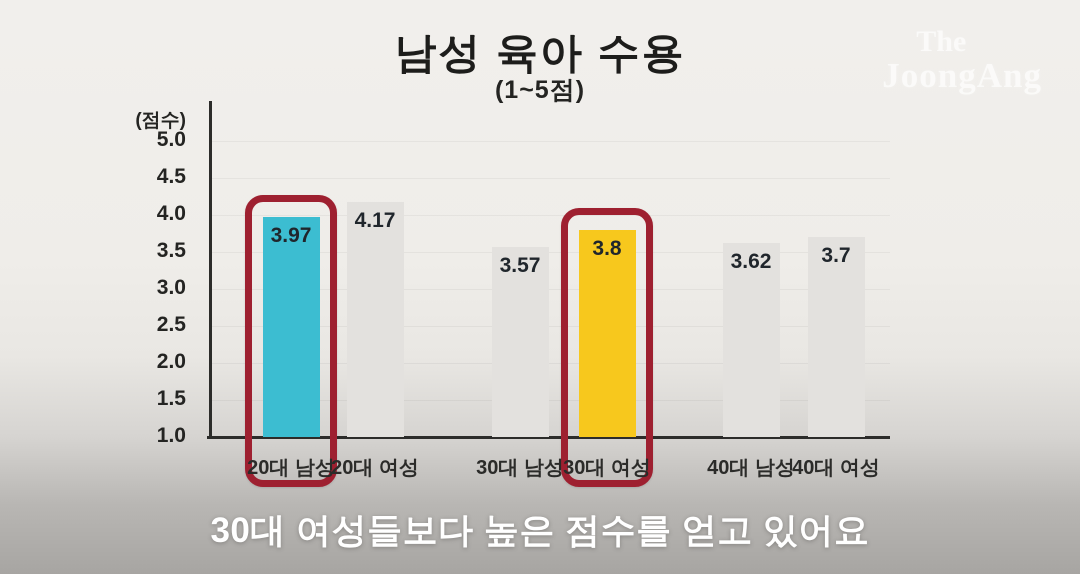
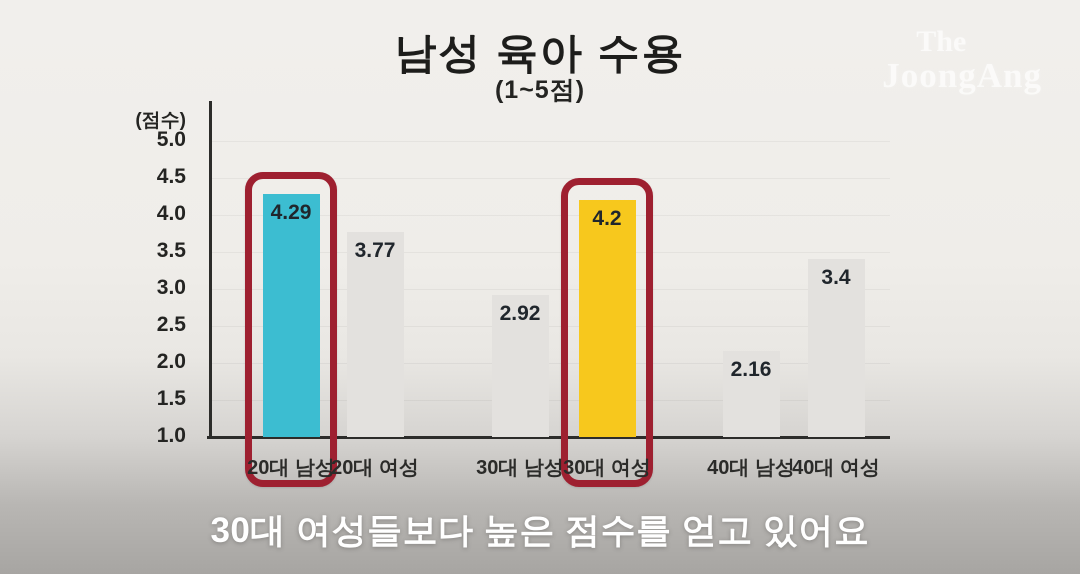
20대 남성: 3.97 -> 4.29
20대 여성: 4.17 -> 3.77
30대 남성: 3.57 -> 2.92
30대 여성: 3.8 -> 4.2
40대 남성: 3.62 -> 2.16
40대 여성: 3.7 -> 3.4
